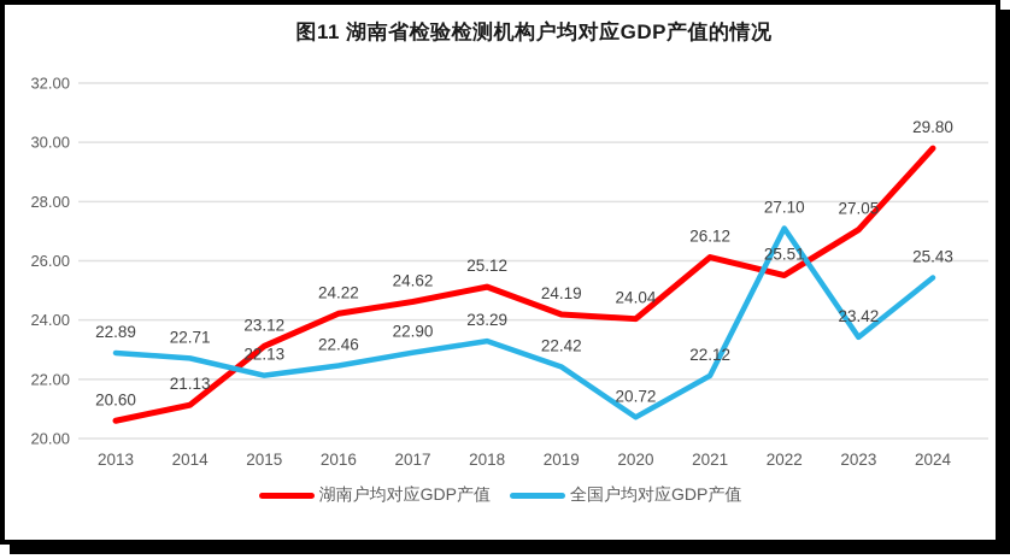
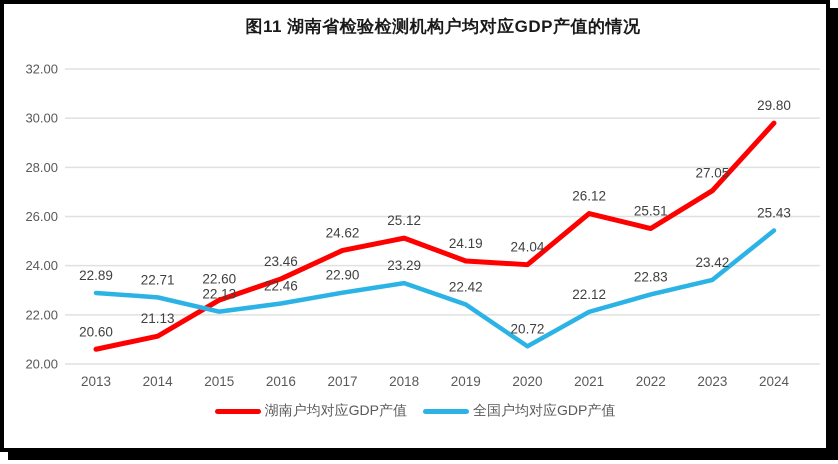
湖南户均对应GDP产值/2015: 23.12 -> 22.60
湖南户均对应GDP产值/2016: 24.22 -> 23.46
全国户均对应GDP产值/2022: 27.10 -> 22.83
